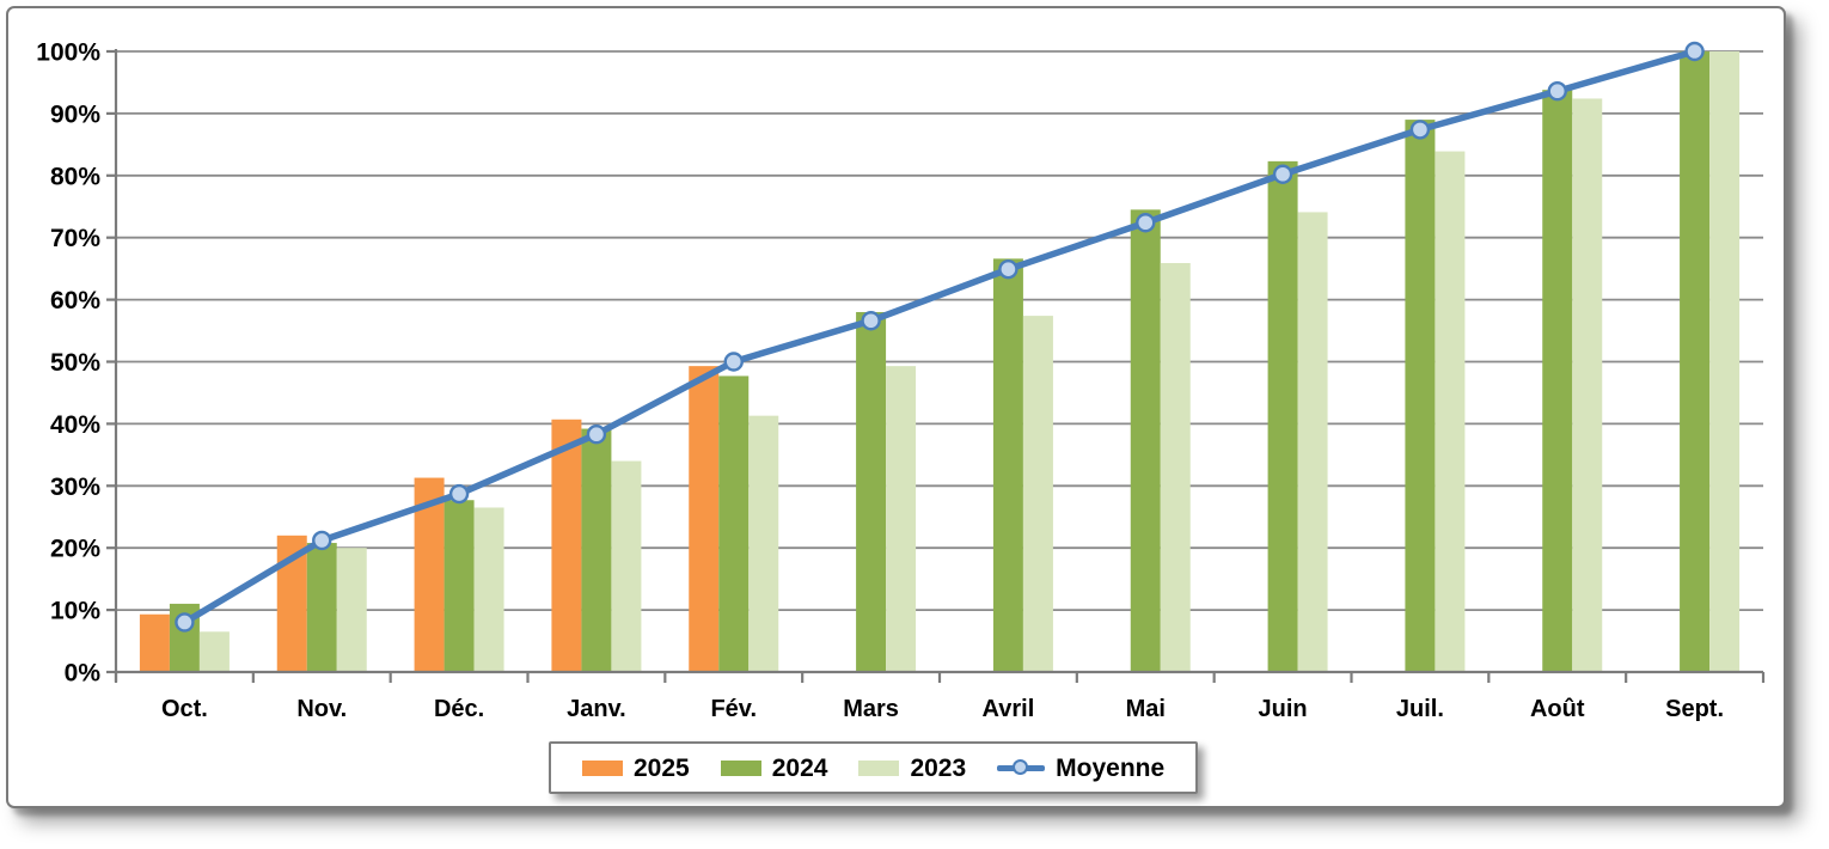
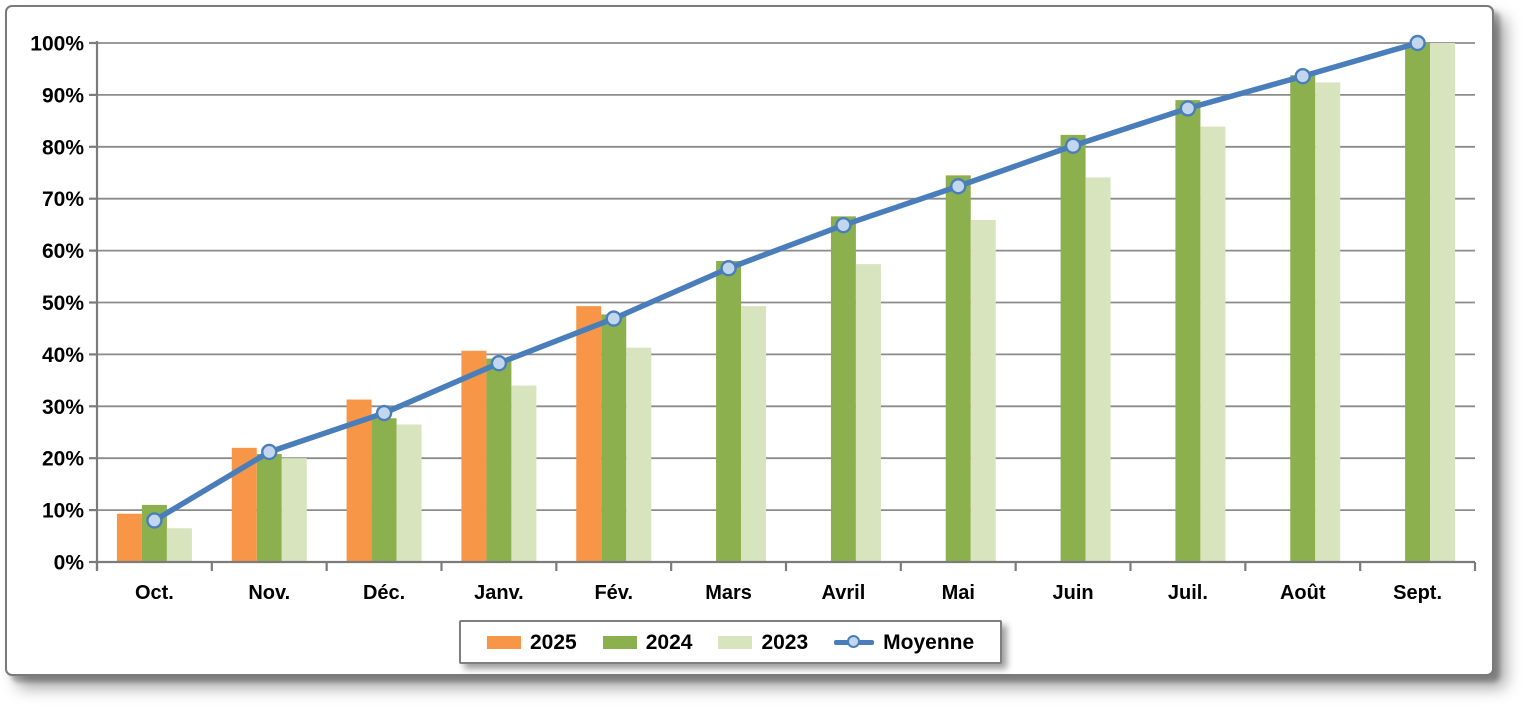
Moyenne/Fév.: 50% -> 47%
